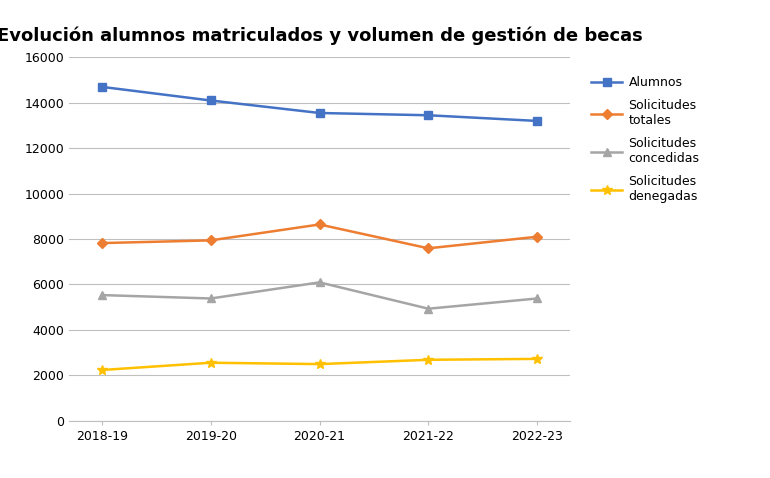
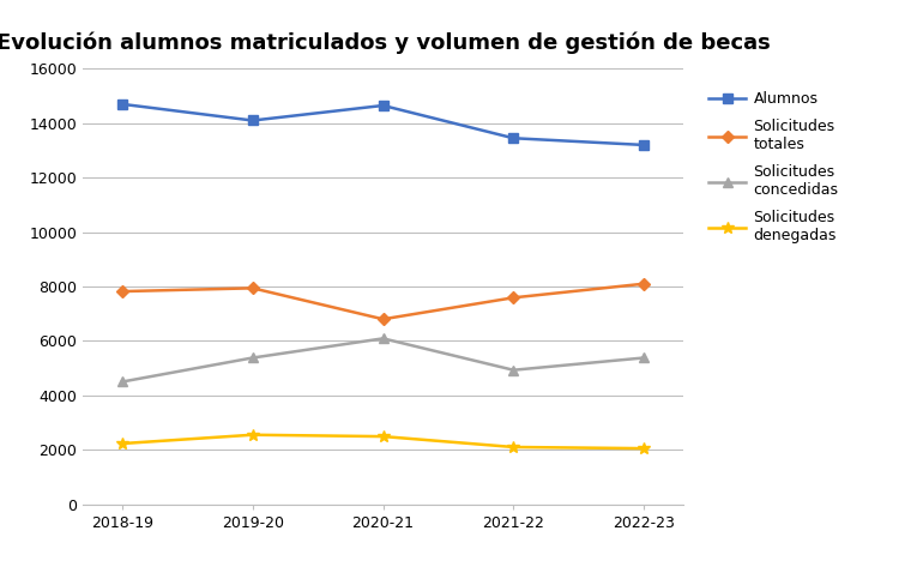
Solicitudes concedidas/2018-19: 5530 -> 4500
Alumnos/2020-21: 13550 -> 14650
Solicitudes totales/2020-21: 8640 -> 6800
Solicitudes denegadas/2021-22: 2680 -> 2100
Solicitudes denegadas/2022-23: 2720 -> 2050
